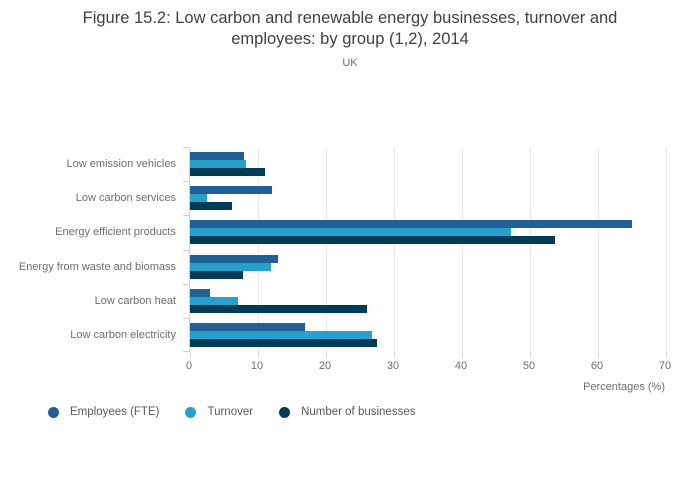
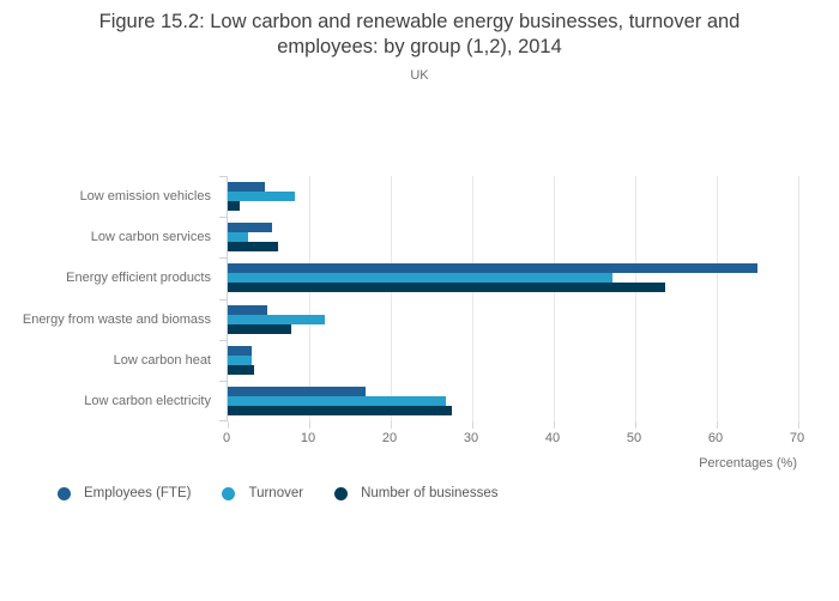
Employees (FTE)/Low emission vehicles: 8 -> 4
Number of businesses/Low emission vehicles: 11 -> 2
Employees (FTE)/Low carbon services: 12 -> 5
Employees (FTE)/Energy from waste and biomass: 13 -> 5
Turnover/Low carbon heat: 7 -> 3
Number of businesses/Low carbon heat: 26 -> 3
